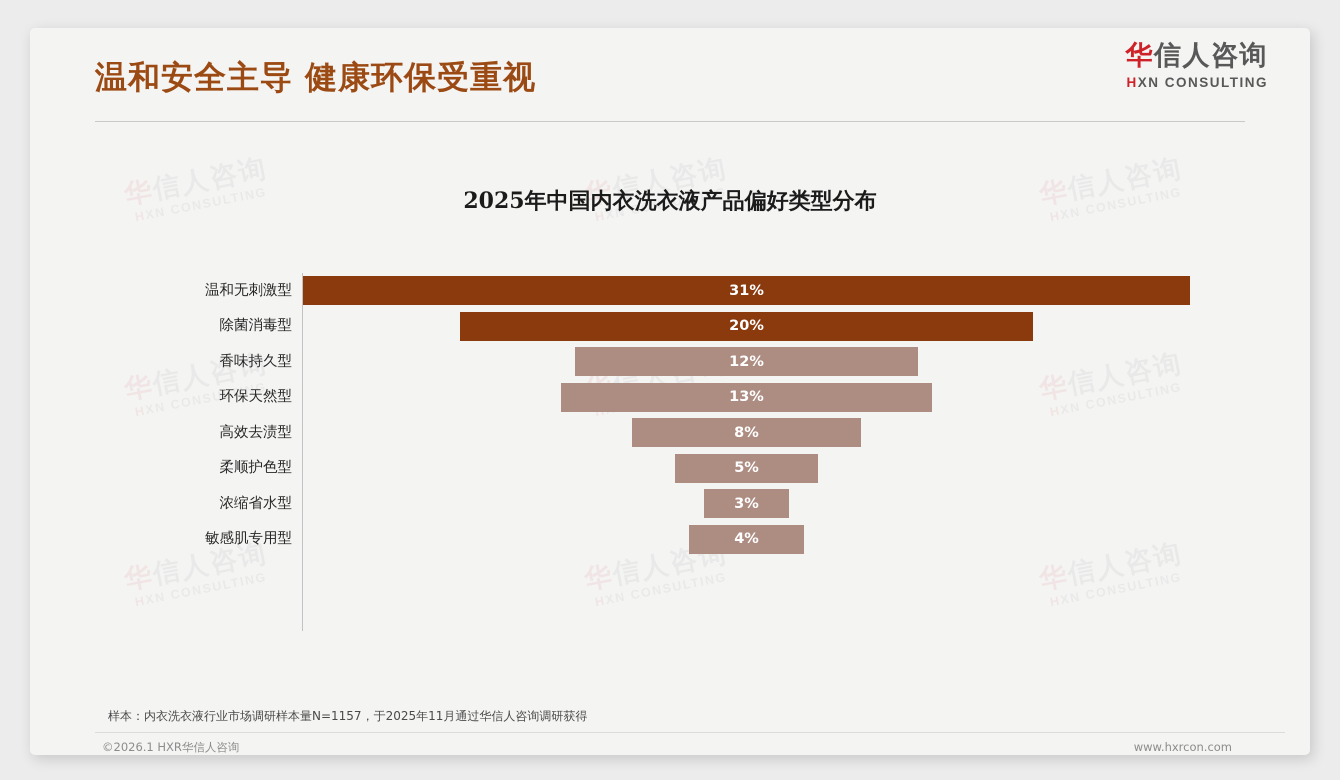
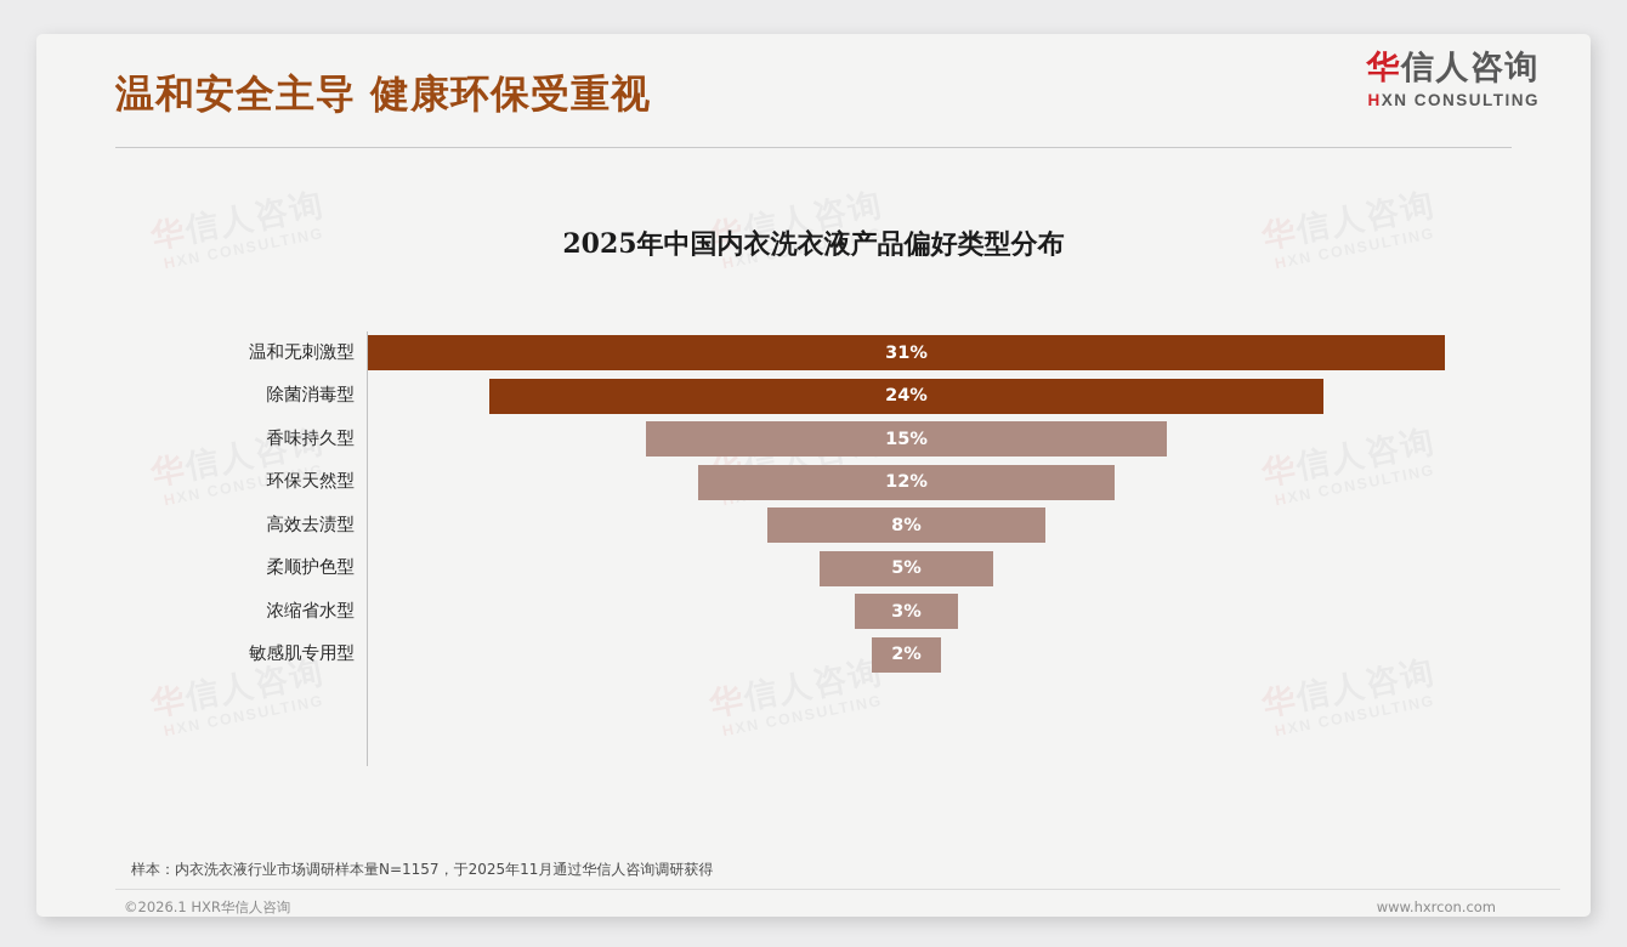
除菌消毒型: 20% -> 24%
香味持久型: 12% -> 15%
环保天然型: 13% -> 12%
敏感肌专用型: 4% -> 2%
